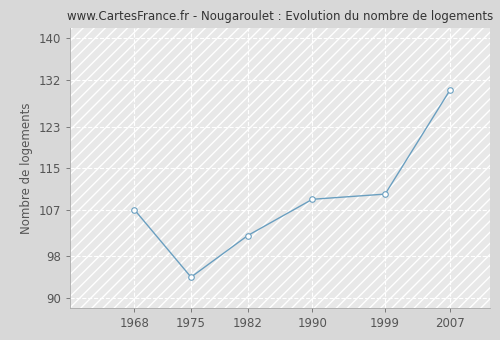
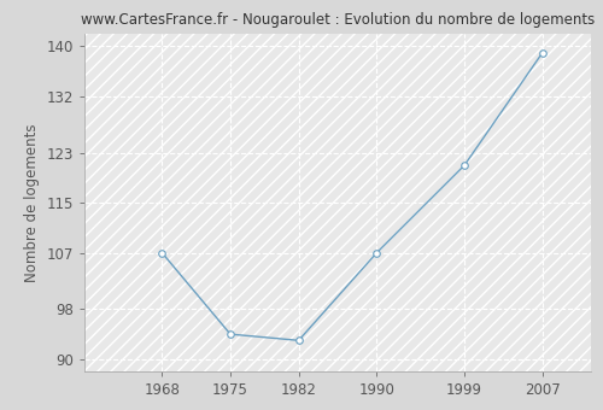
1982: 102 -> 93
1990: 109 -> 107
1999: 110 -> 121
2007: 130 -> 139
